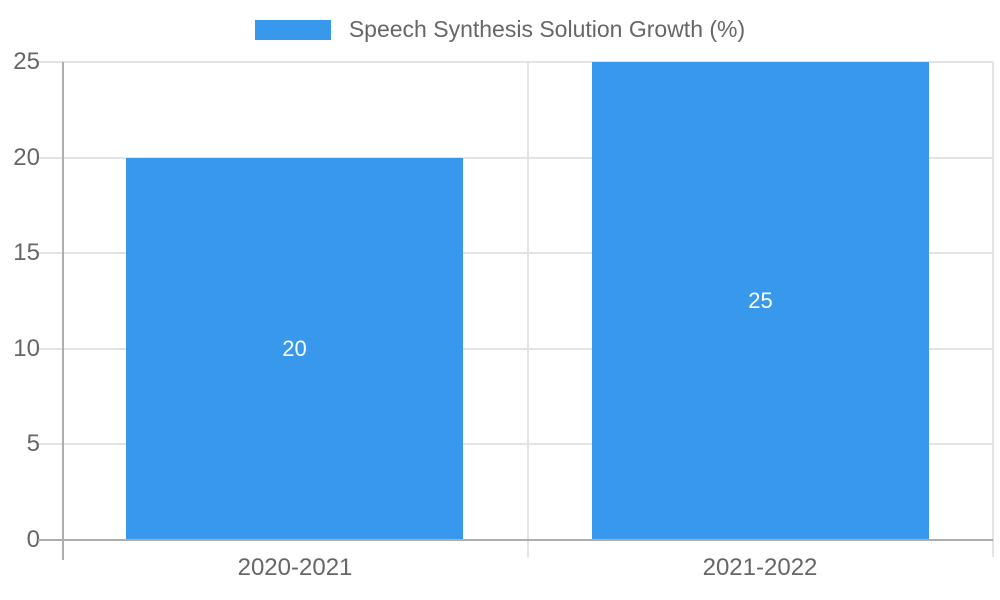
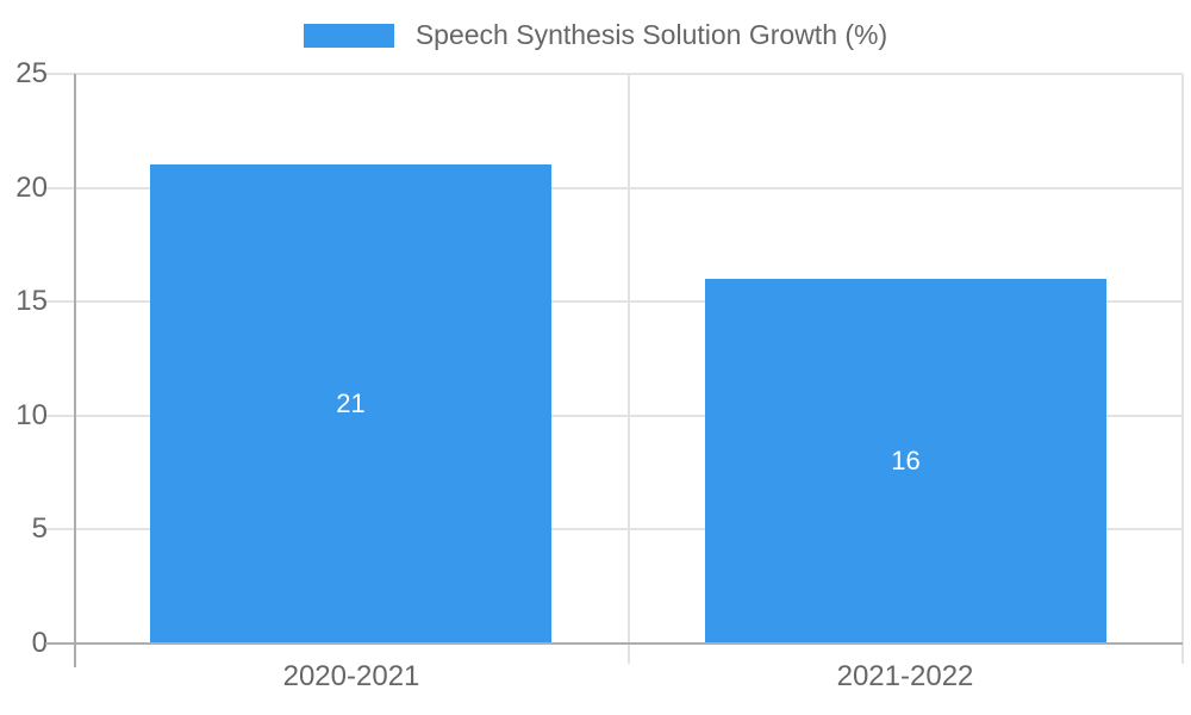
2020-2021: 20 -> 21
2021-2022: 25 -> 16
